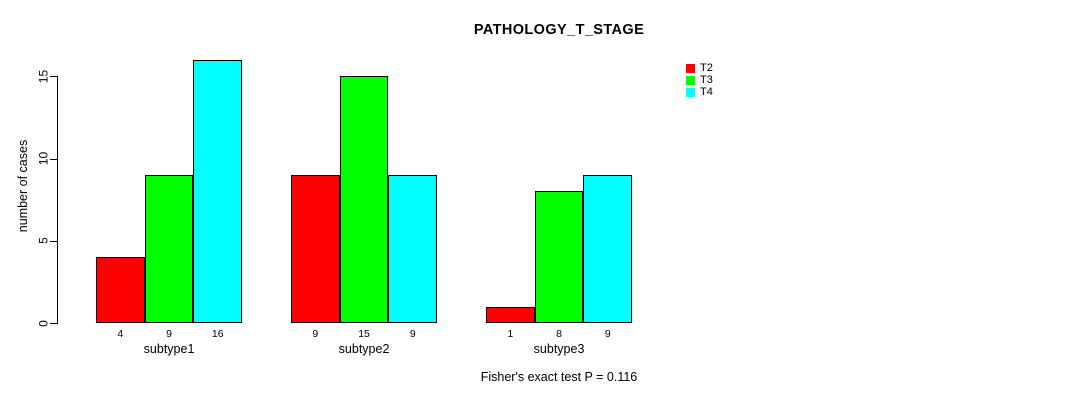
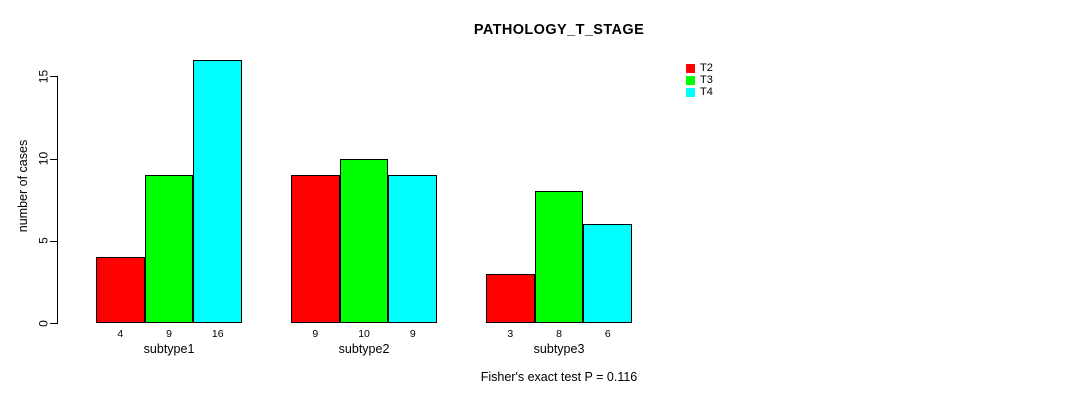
T3/subtype2: 15 -> 10
T2/subtype3: 1 -> 3
T4/subtype3: 9 -> 6
